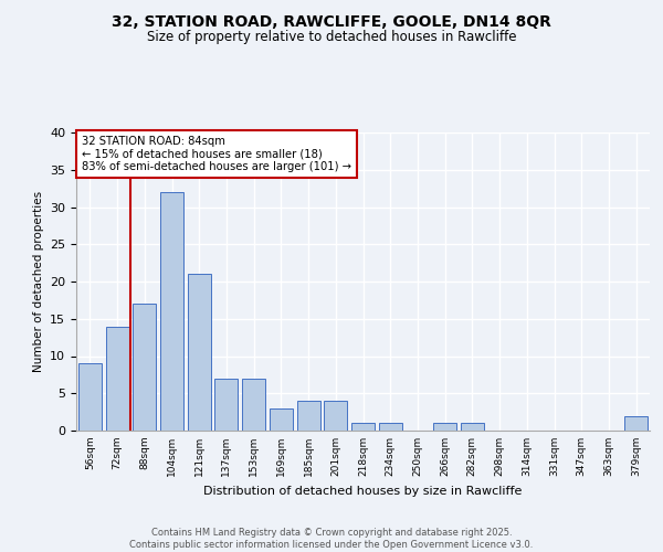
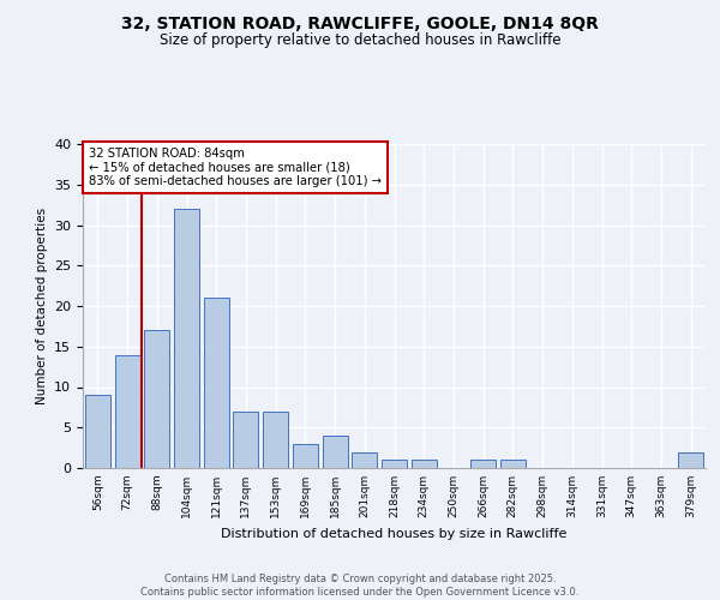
201sqm: 4 -> 2
